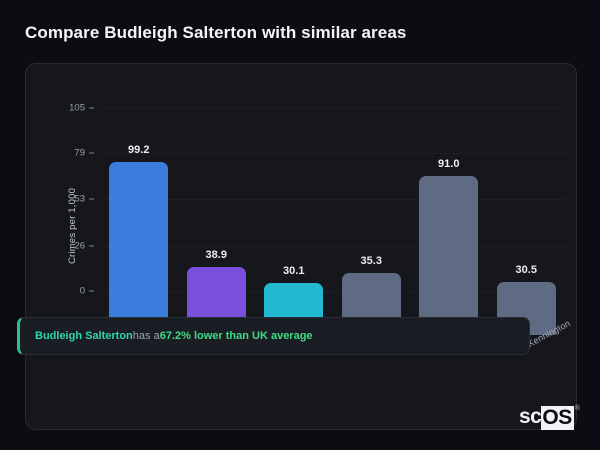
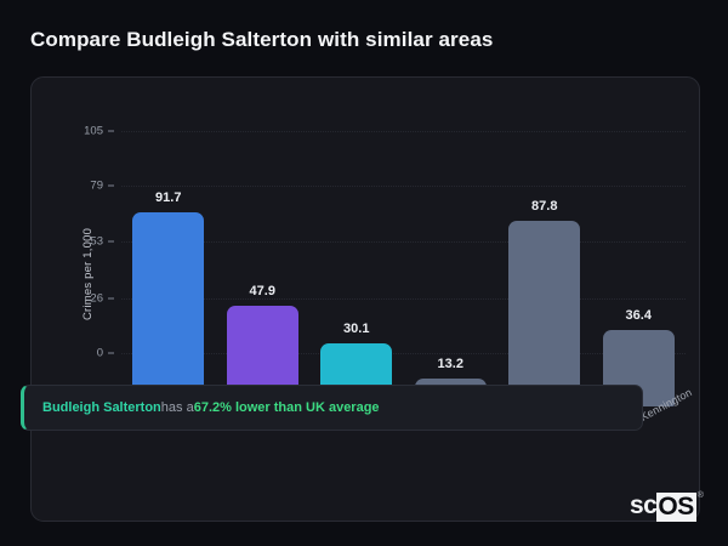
UK Average: 99.2 -> 91.7
Local Area: 38.9 -> 47.9
Newton St ...: 35.3 -> 13.2
Old Tupton: 91.0 -> 87.8
Kennington: 30.5 -> 36.4
